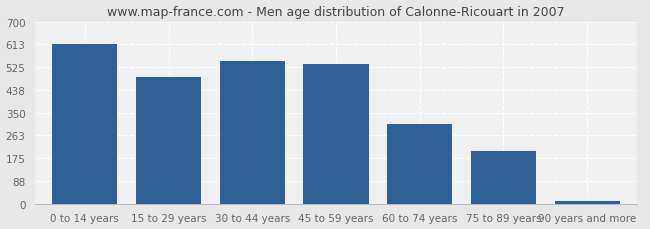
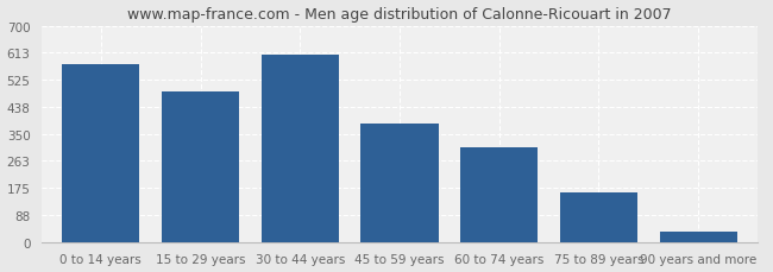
0 to 14 years: 613 -> 575
30 to 44 years: 549 -> 605
45 to 59 years: 536 -> 385
75 to 89 years: 204 -> 160
90 years and more: 10 -> 35
